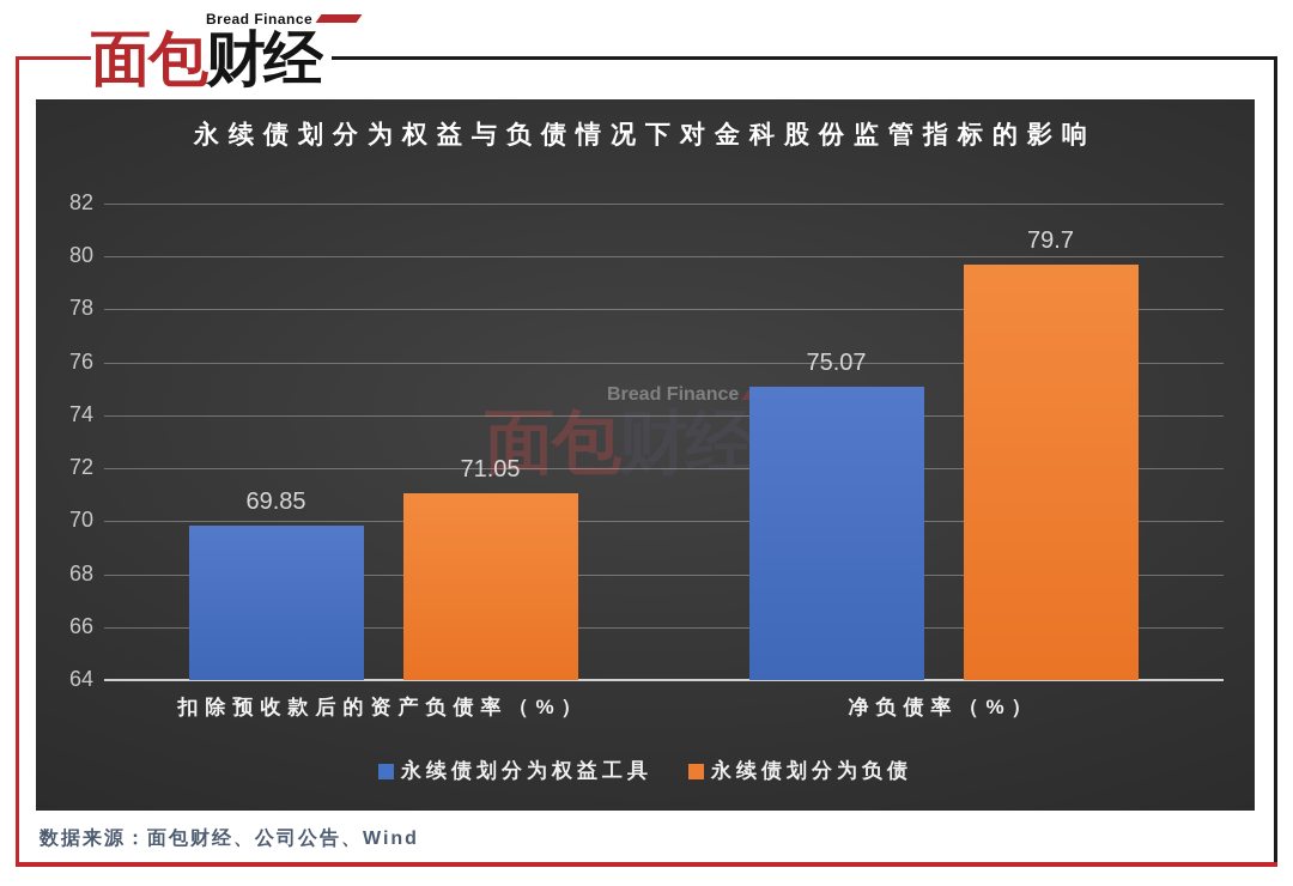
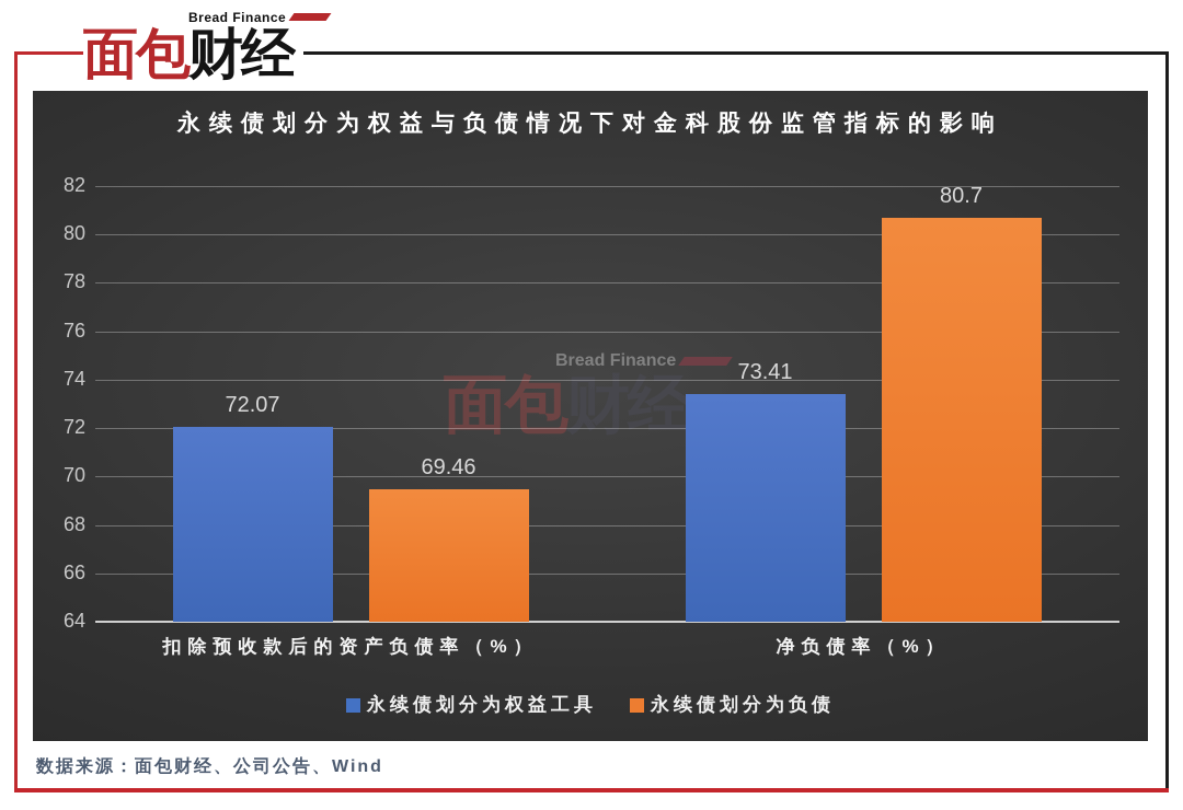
永续债划分为权益工具/扣除预收款后的资产负债率（%）: 69.85 -> 72.07
永续债划分为负债/扣除预收款后的资产负债率（%）: 71.05 -> 69.46
永续债划分为权益工具/净负债率（%）: 75.07 -> 73.41
永续债划分为负债/净负债率（%）: 79.7 -> 80.7
